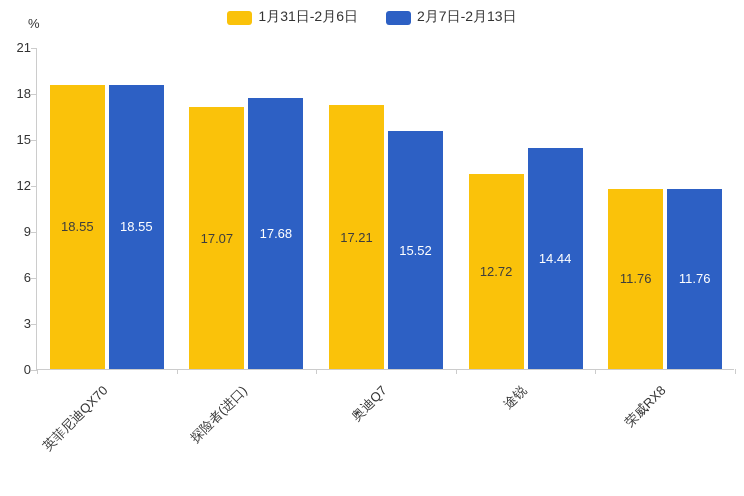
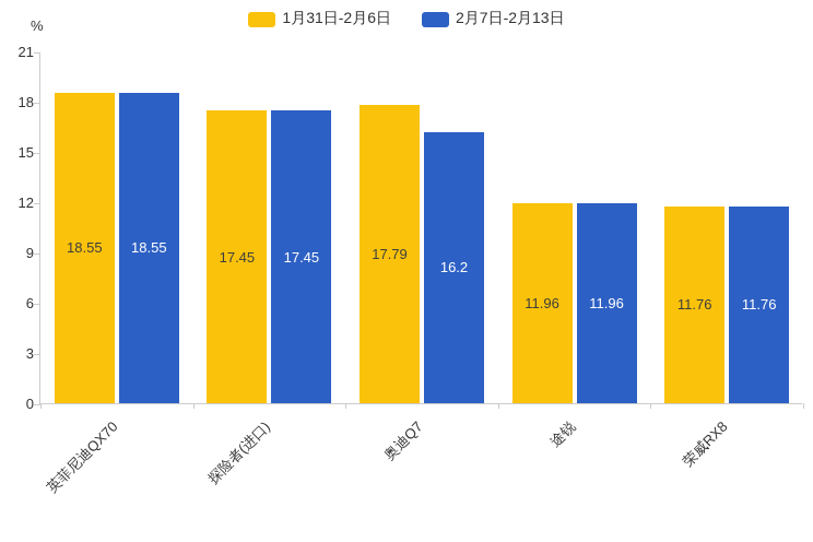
1月31日-2月6日/探险者(进口): 17.07 -> 17.45
2月7日-2月13日/探险者(进口): 17.68 -> 17.45
1月31日-2月6日/奥迪Q7: 17.21 -> 17.79
2月7日-2月13日/奥迪Q7: 15.52 -> 16.2
1月31日-2月6日/途锐: 12.72 -> 11.96
2月7日-2月13日/途锐: 14.44 -> 11.96
